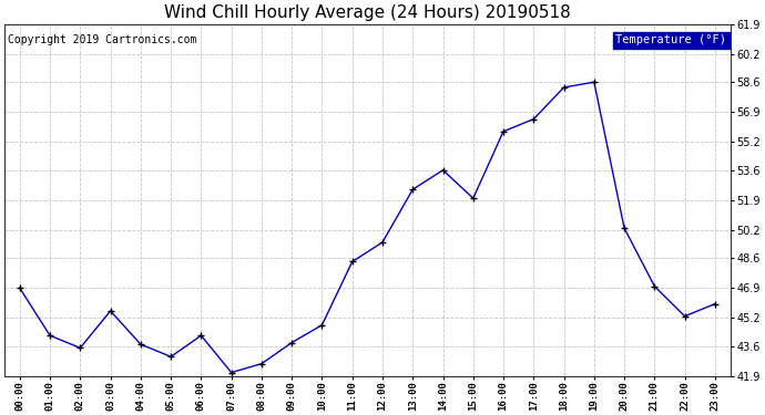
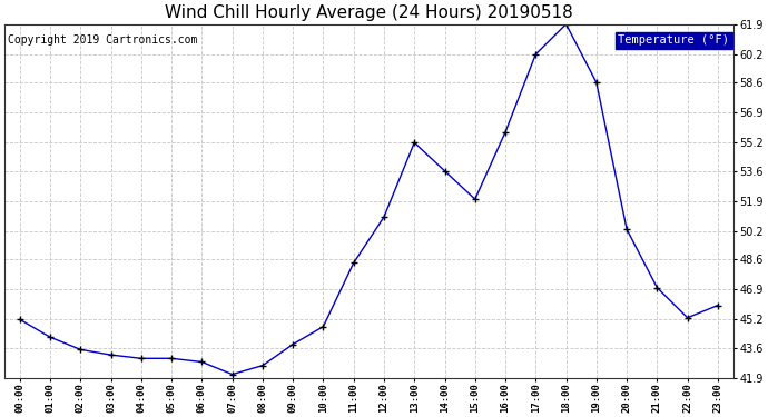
00:00: 46.9 -> 45.2
03:00: 45.6 -> 43.2
04:00: 43.7 -> 43.0
06:00: 44.2 -> 42.8
12:00: 49.5 -> 51.0
13:00: 52.5 -> 55.2
17:00: 56.5 -> 60.2
18:00: 58.3 -> 61.9
